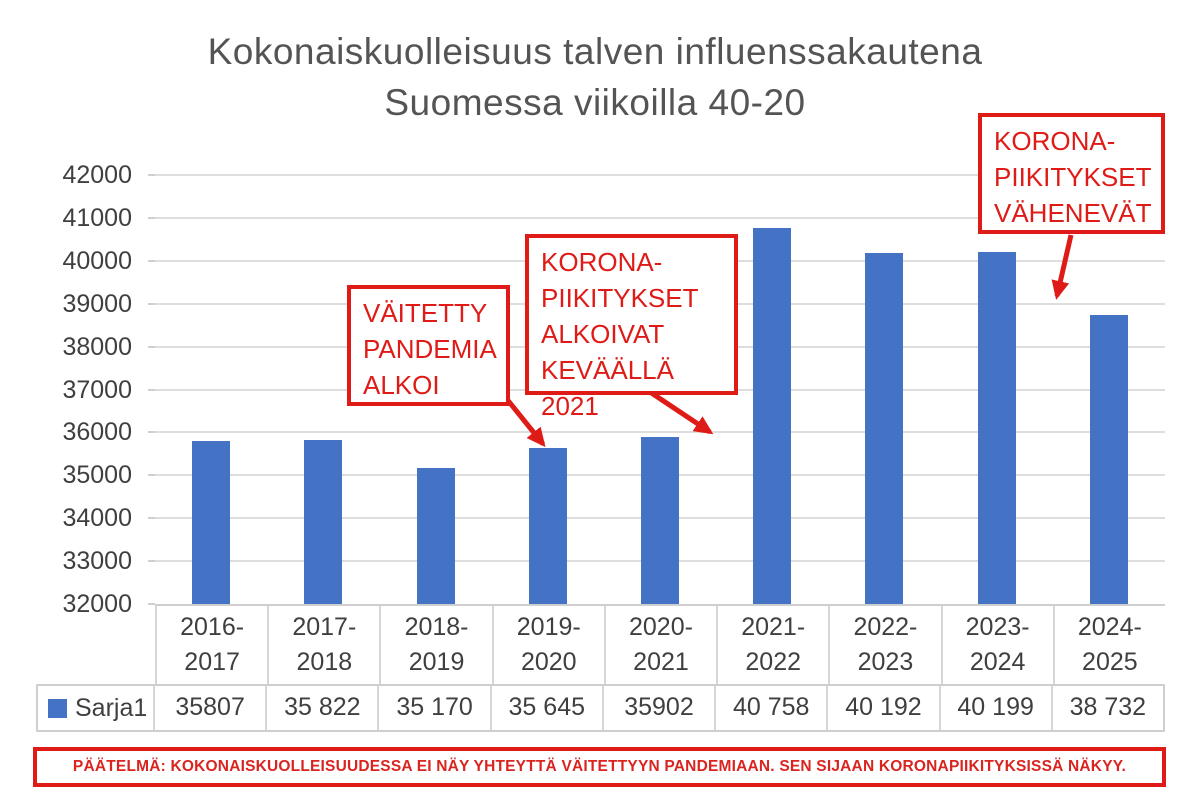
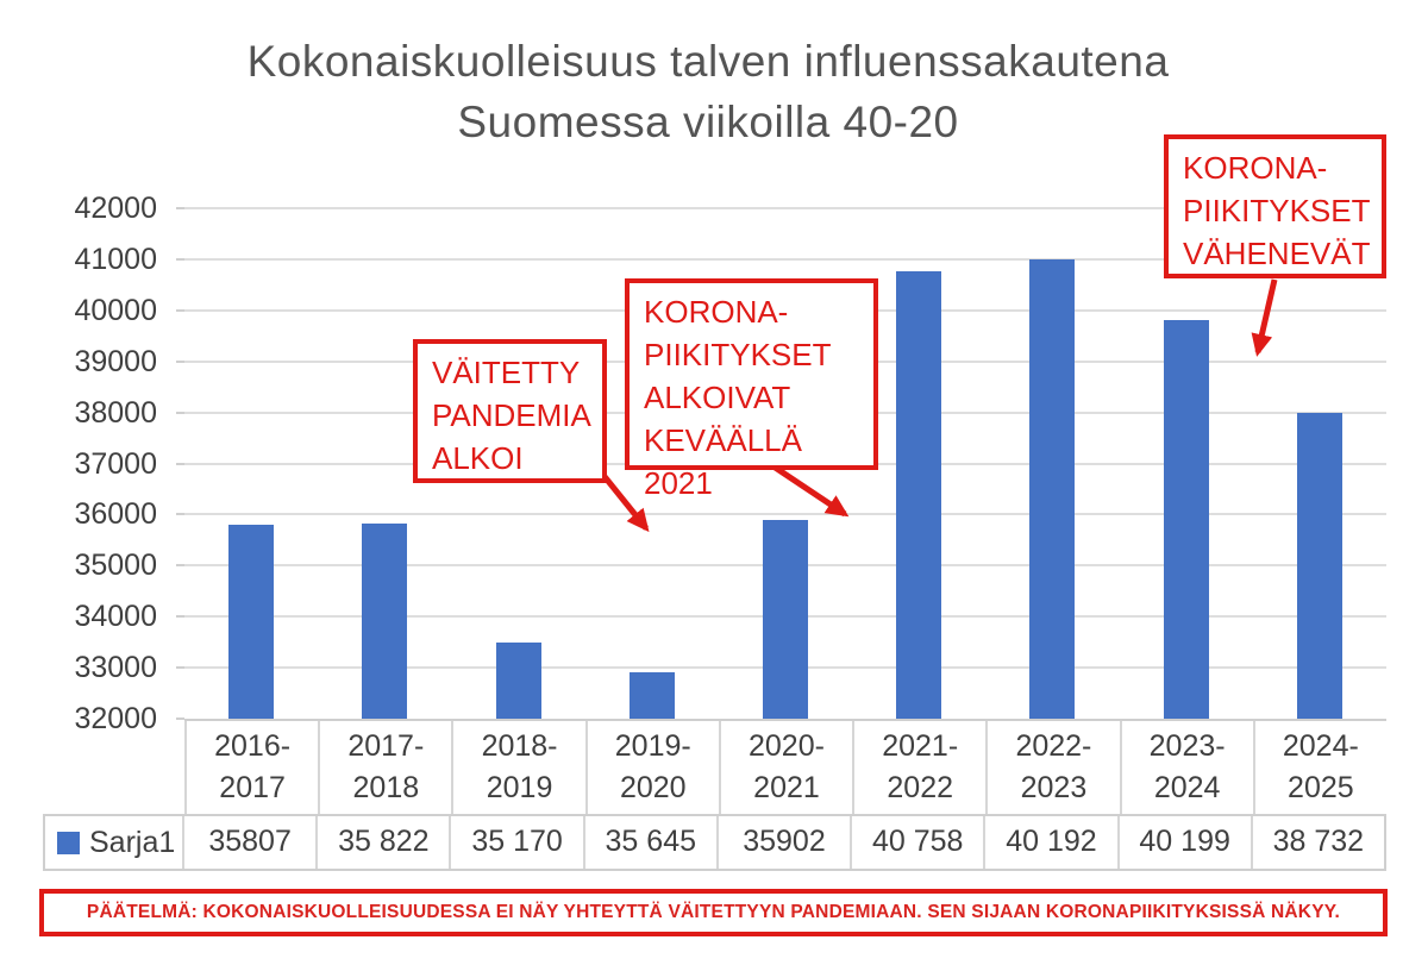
2018-2019: 35200 -> 33500
2019-2020: 35600 -> 32900
2022-2023: 40200 -> 41000
2023-2024: 40200 -> 39800
2024-2025: 38700 -> 38000
